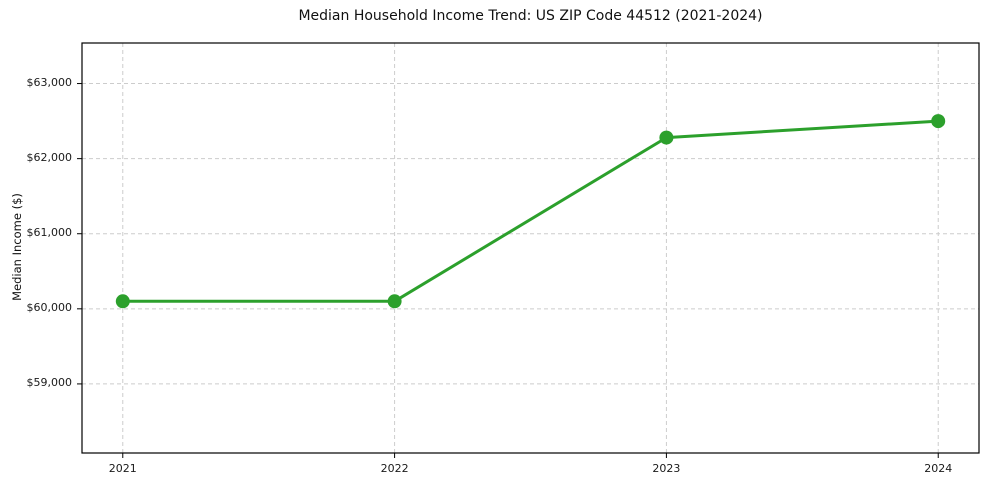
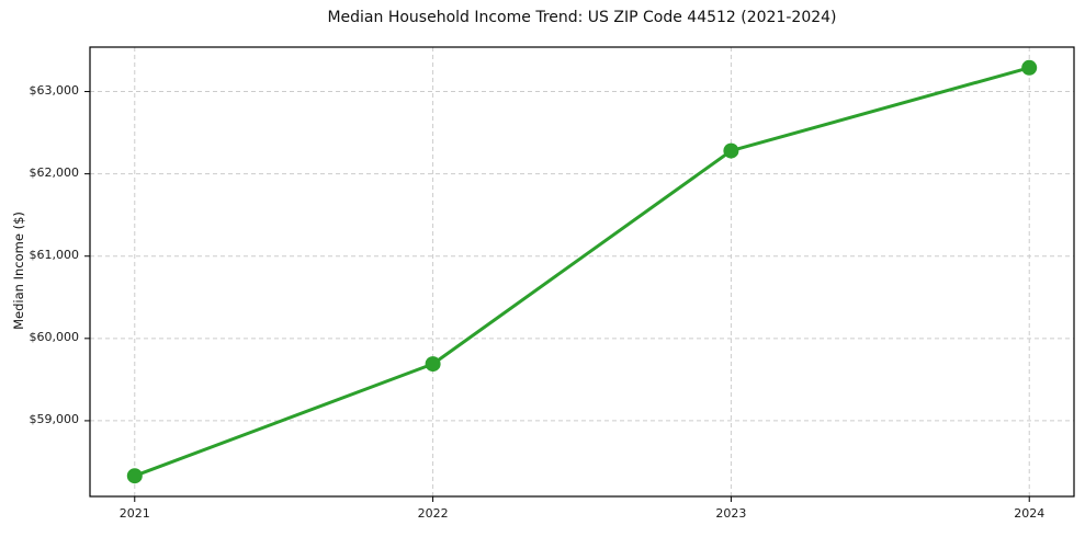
2021: $60100 -> $58300
2022: $60100 -> $59700
2024: $62500 -> $63300
